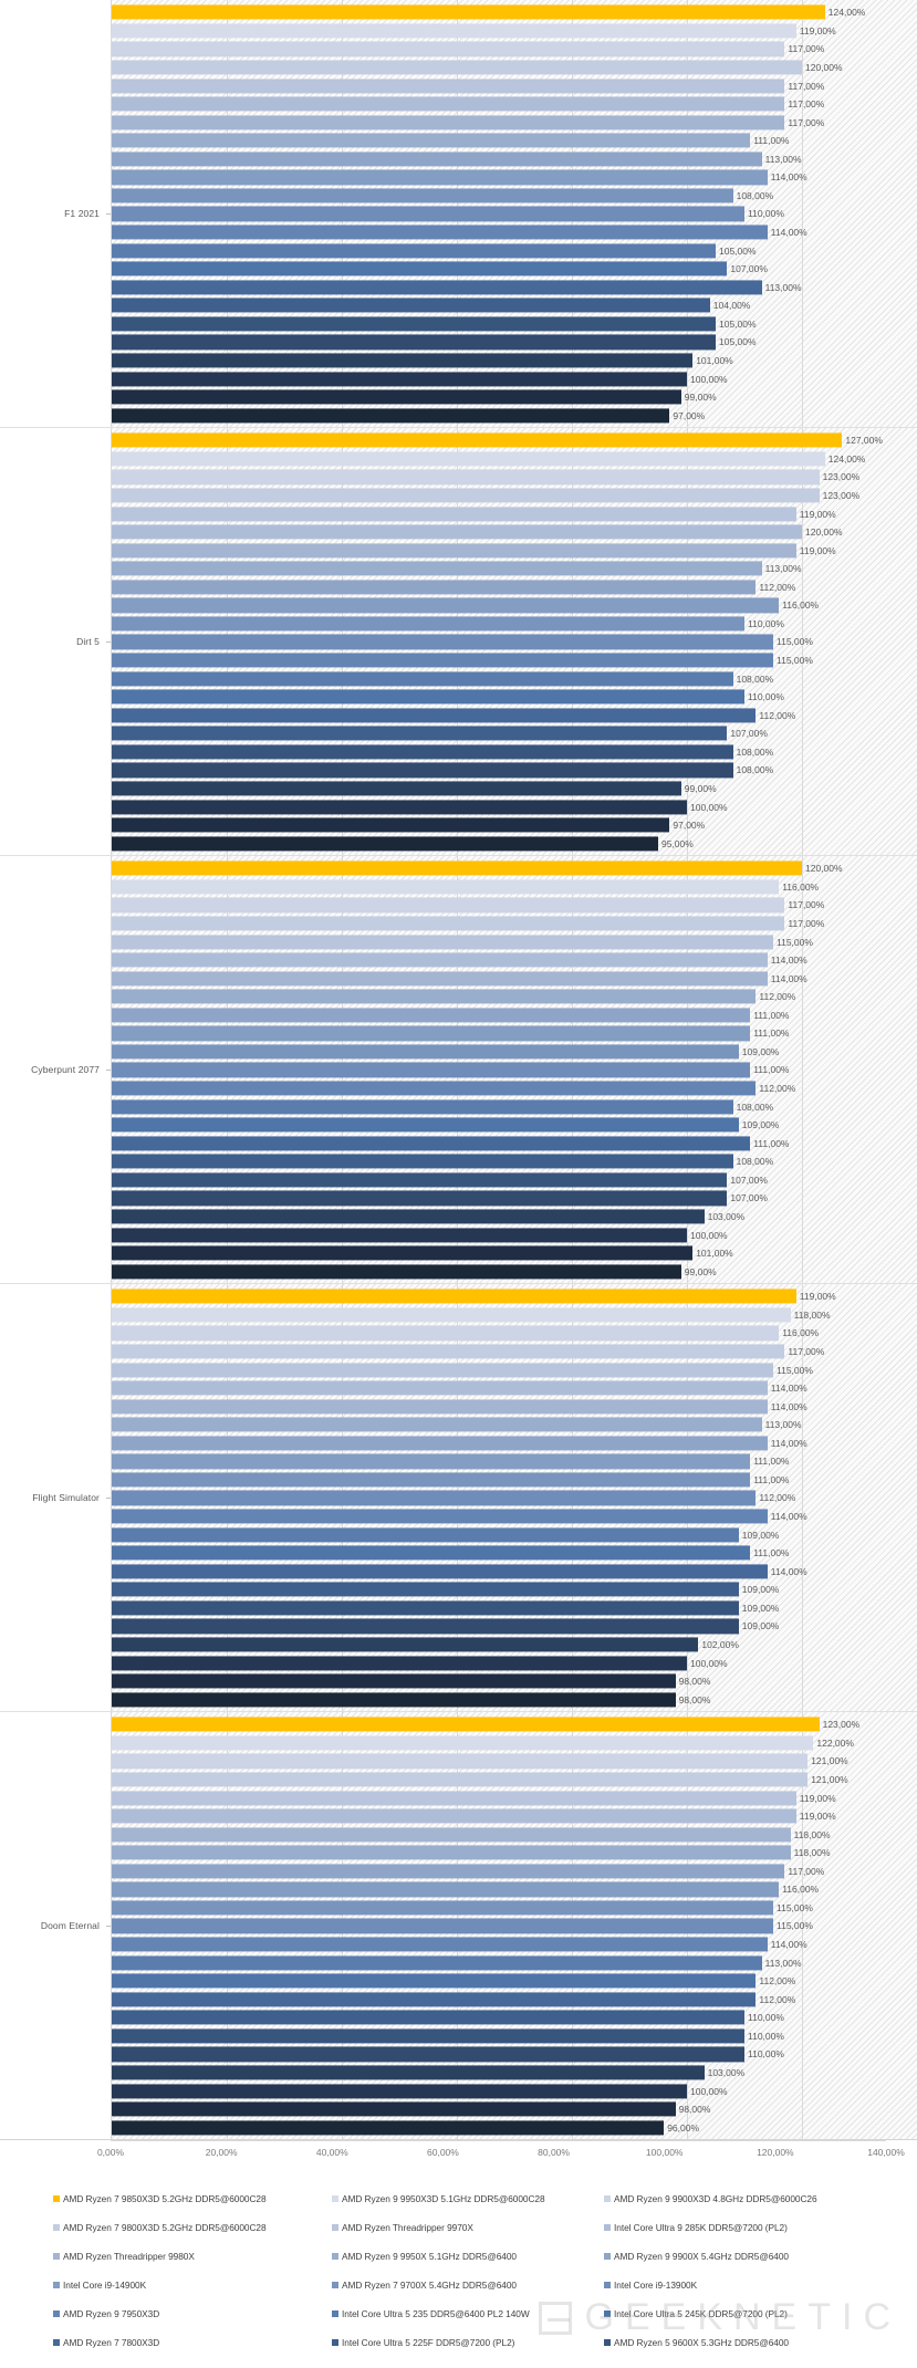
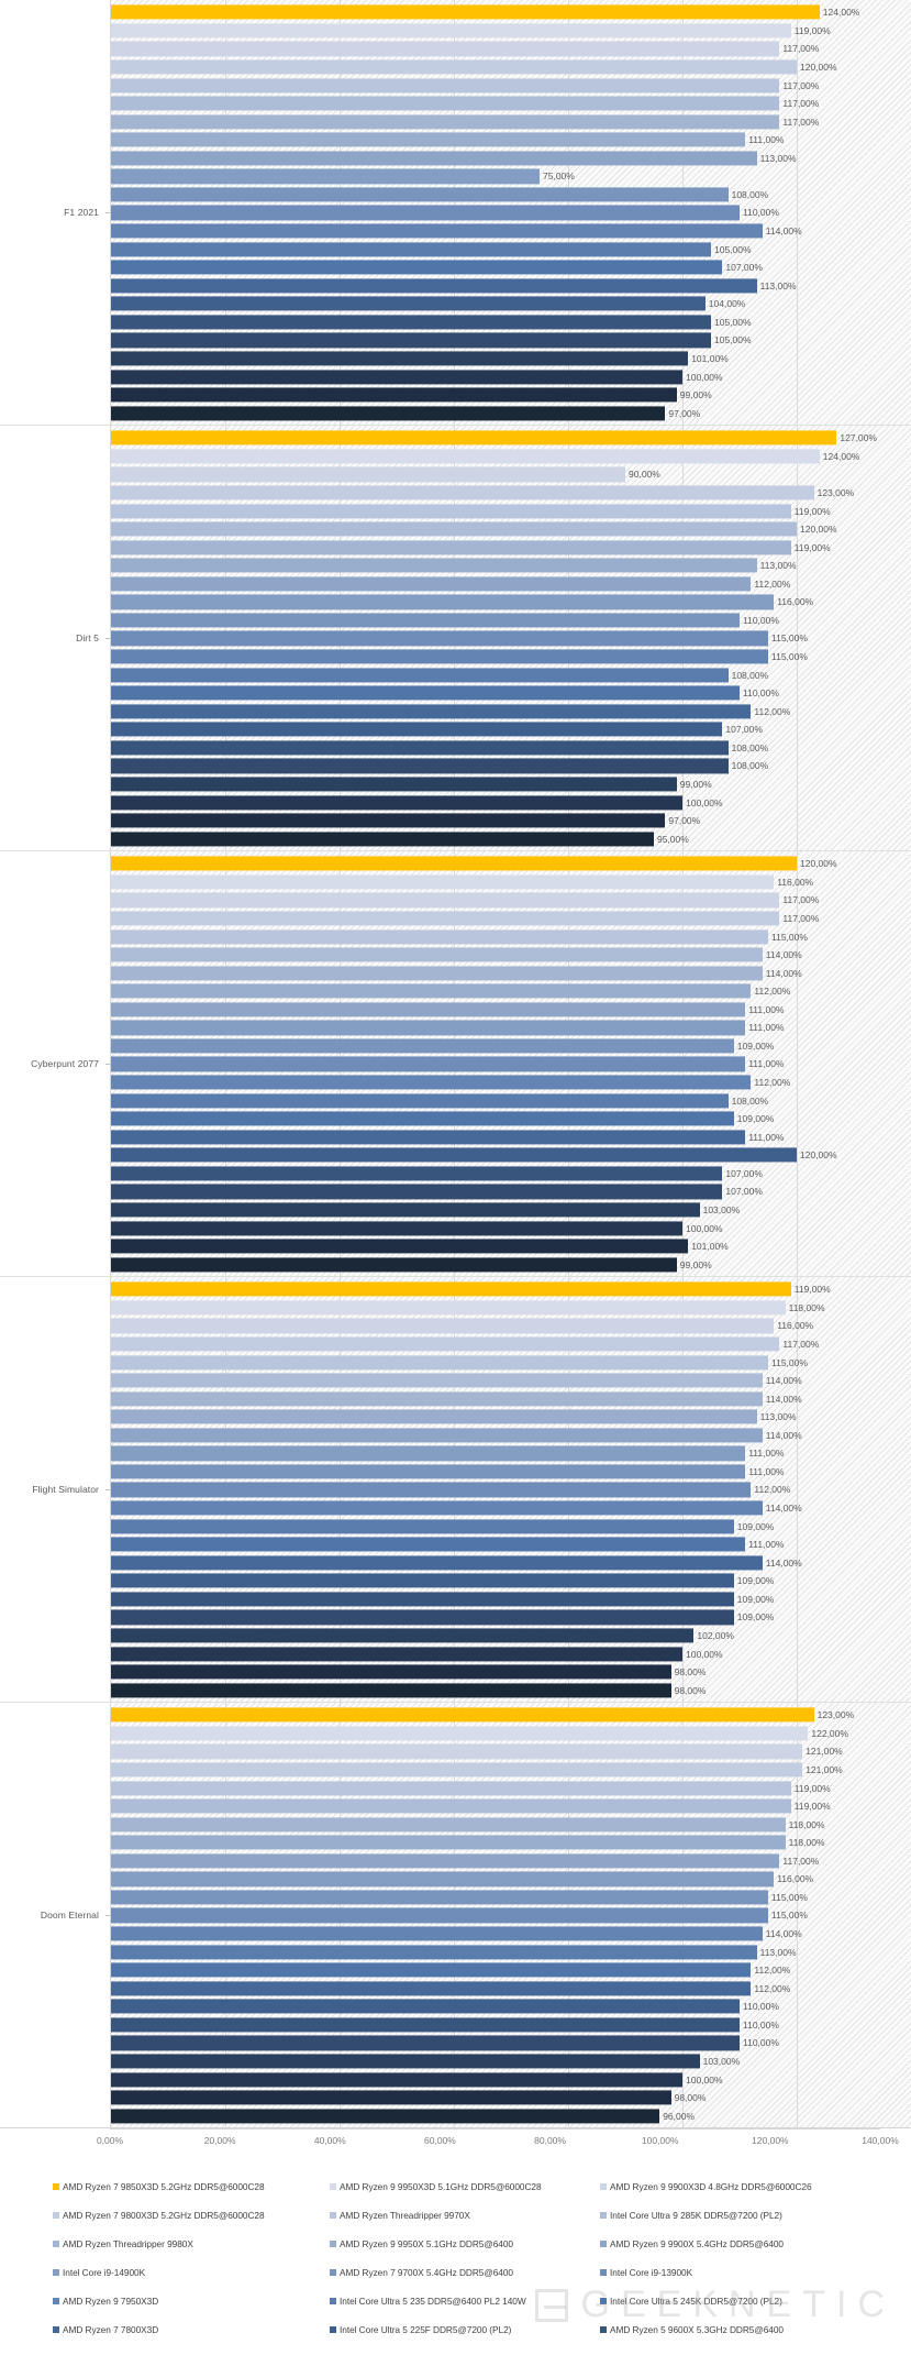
Intel Core i9-14900K/F1 2021: 114,00% -> 75,00%
AMD Ryzen 9 9900X3D 4.8GHz DDR5@6000C26/Dirt 5: 123,00% -> 90,00%
Intel Core Ultra 5 225F DDR5@7200 (PL2)/Cyberpunt 2077: 108,00% -> 120,00%
